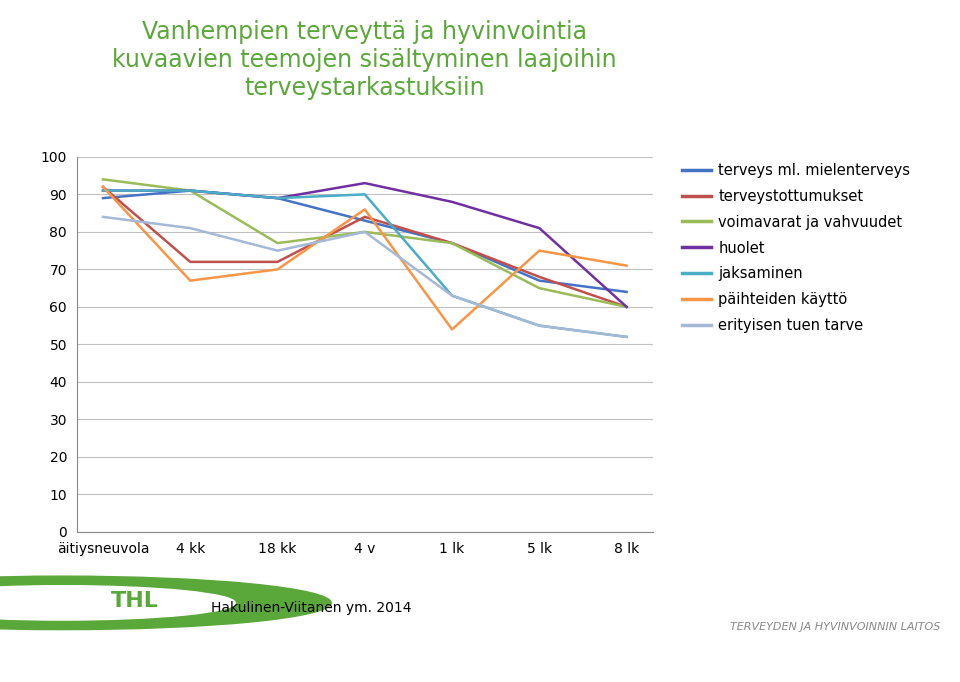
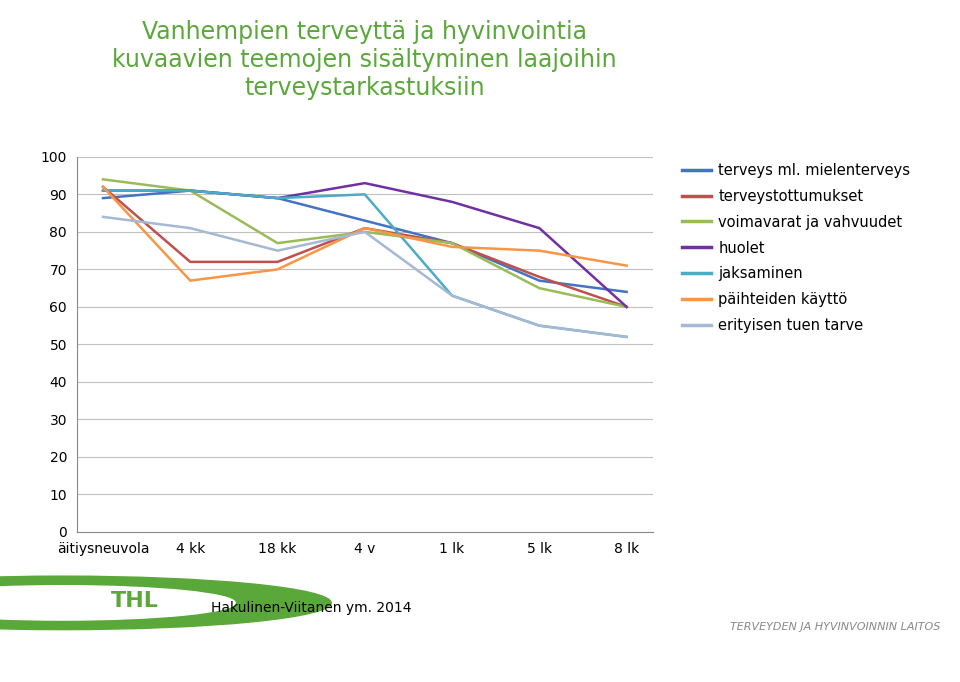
terveystottumukset/4 v: 84 -> 81
päihteiden käyttö/4 v: 86 -> 81
päihteiden käyttö/1 lk: 54 -> 76
